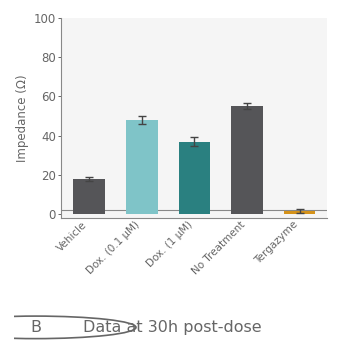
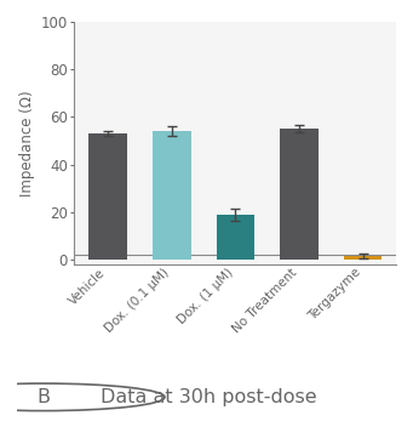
Vehicle: 18 -> 53
Dox. (0.1 μM): 48 -> 54
Dox. (1 μM): 37 -> 19
